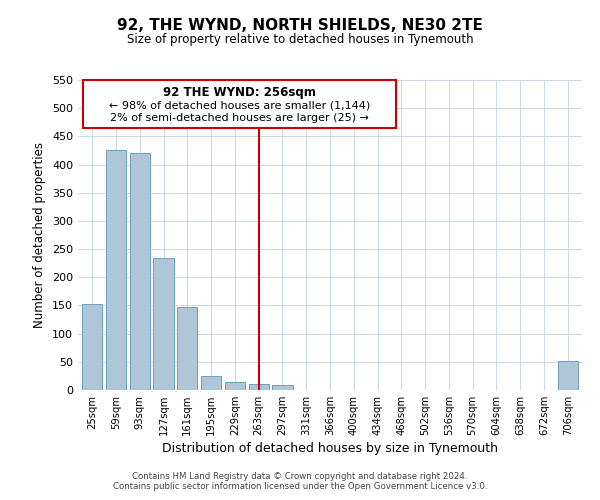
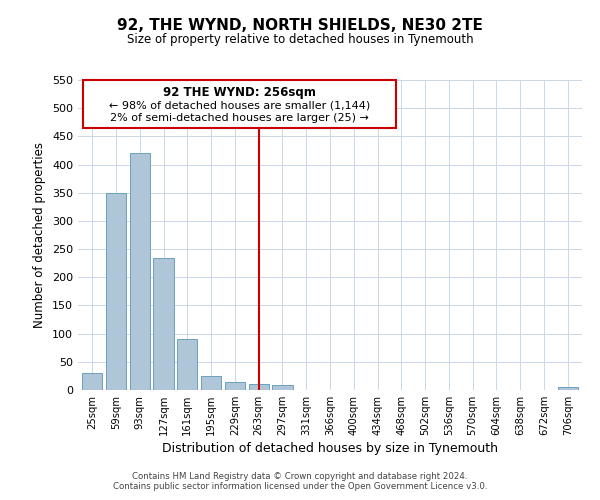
25sqm: 152 -> 30
59sqm: 426 -> 350
161sqm: 148 -> 90
706sqm: 52 -> 5
